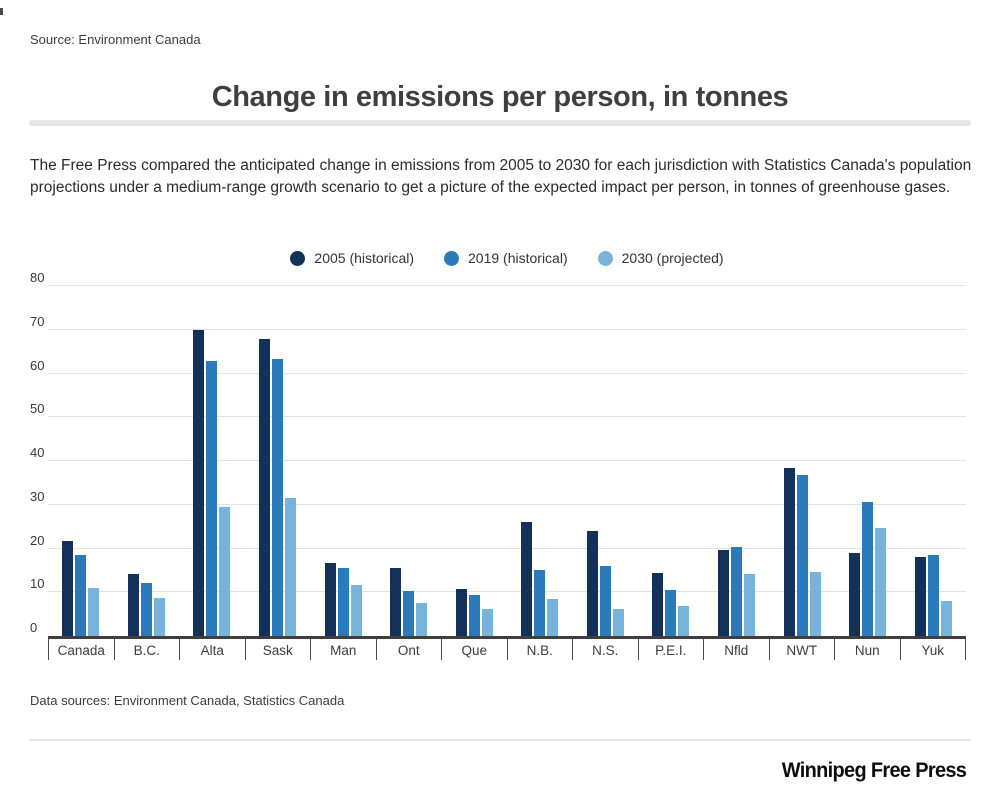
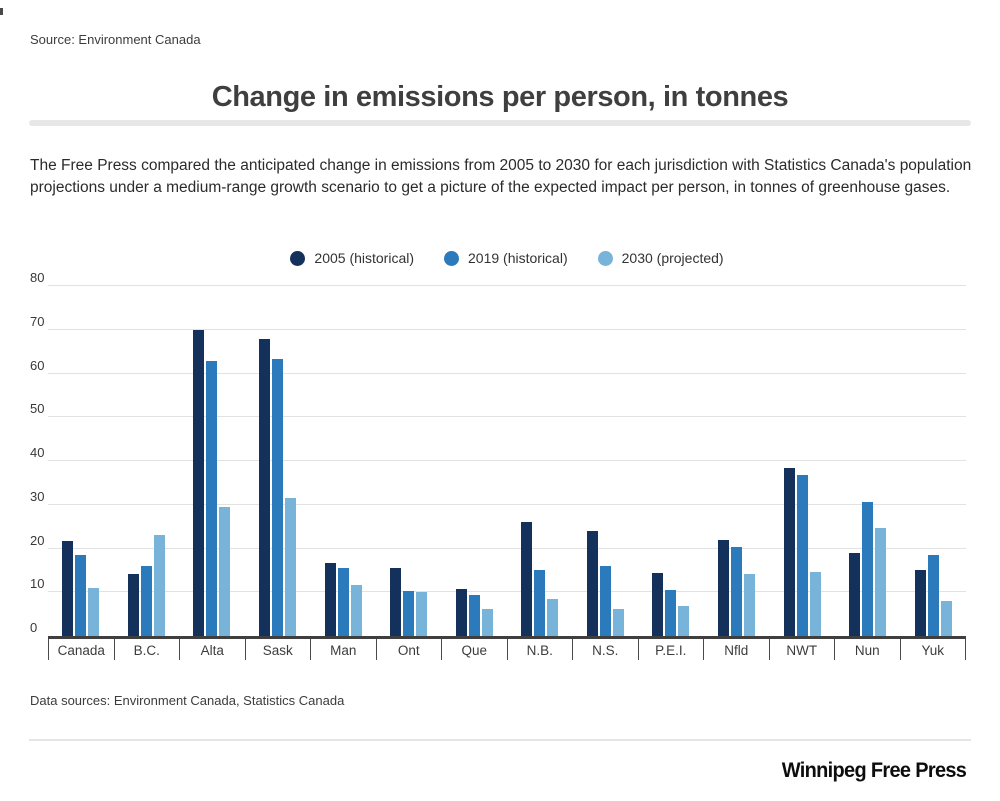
2019 (historical)/B.C.: 12 -> 16
2030 (projected)/B.C.: 9 -> 23
2030 (projected)/Ont: 8 -> 10
2005 (historical)/Nfld: 20 -> 22
2005 (historical)/Yuk: 18 -> 15
